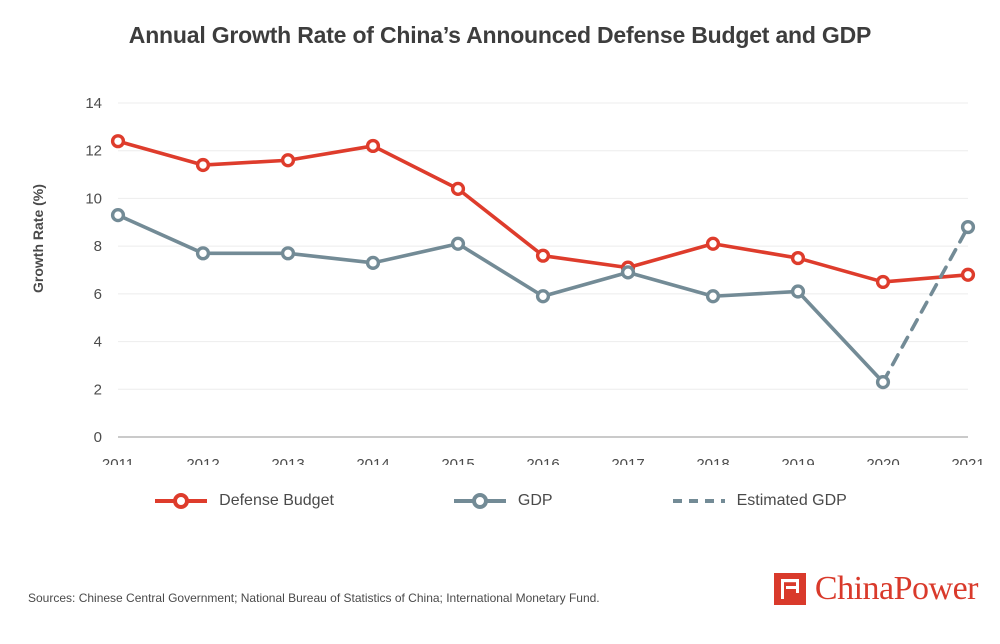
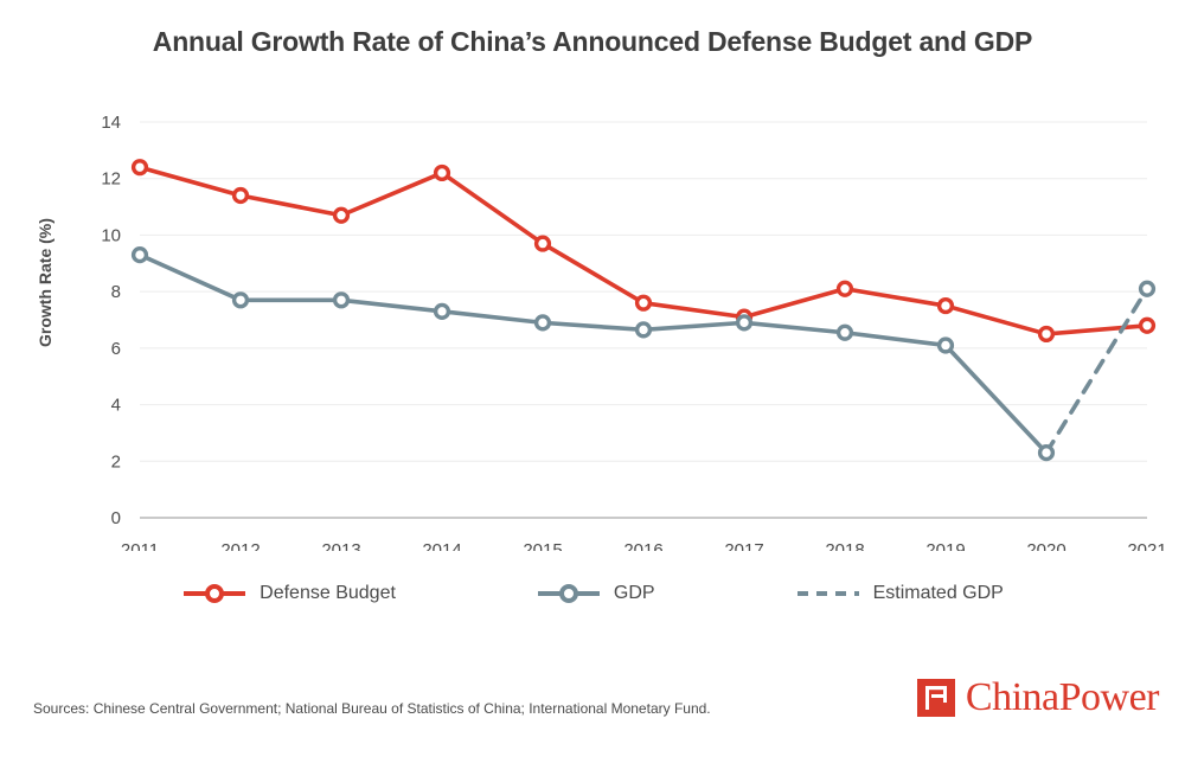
Defense Budget/2013: 11.6 -> 10.7
Defense Budget/2015: 10.4 -> 9.7
GDP/2015: 8.1 -> 6.9
GDP/2016: 5.9 -> 6.7
GDP/2018: 5.9 -> 6.5
Estimated GDP/2021: 8.8 -> 8.1
